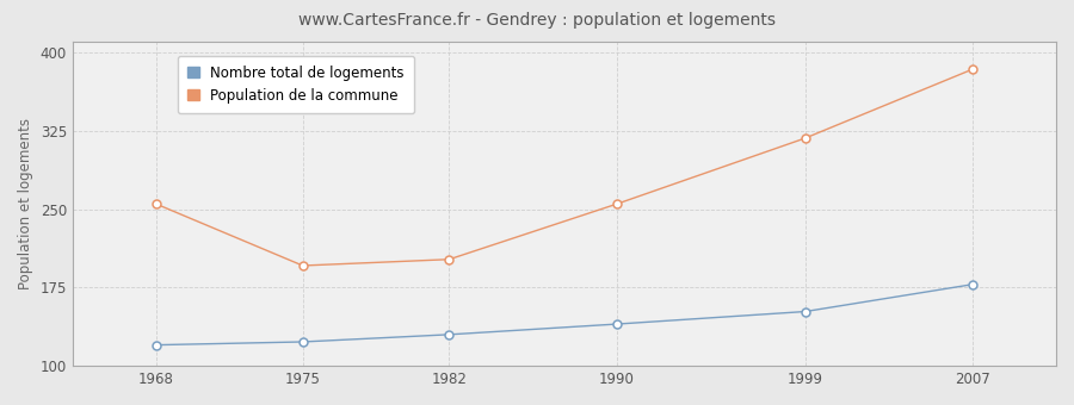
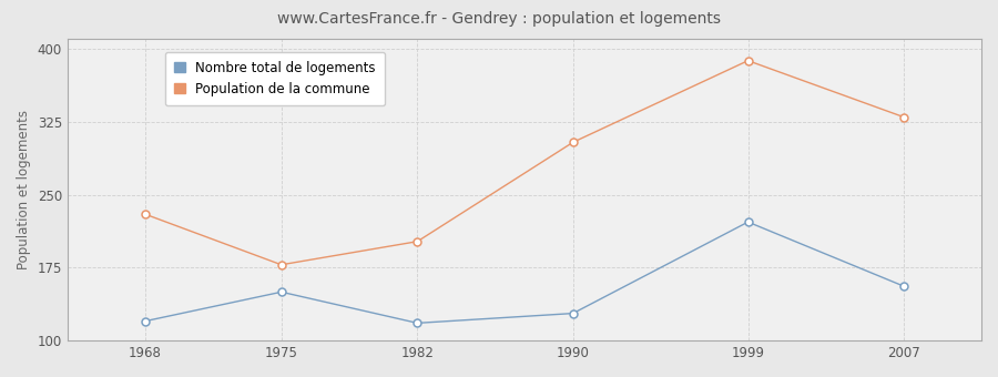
Population de la commune/1968: 255 -> 230
Nombre total de logements/1975: 123 -> 150
Population de la commune/1975: 196 -> 178
Nombre total de logements/1982: 130 -> 118
Nombre total de logements/1990: 140 -> 128
Population de la commune/1990: 255 -> 304
Nombre total de logements/1999: 152 -> 222
Population de la commune/1999: 318 -> 388
Nombre total de logements/2007: 178 -> 156
Population de la commune/2007: 384 -> 330
